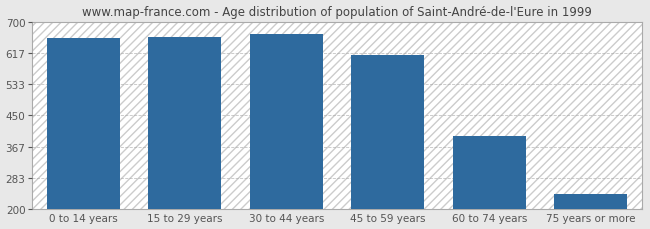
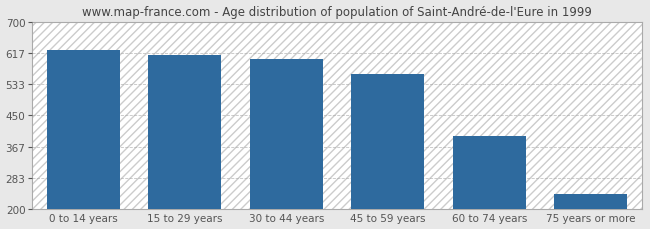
0 to 14 years: 655 -> 625
15 to 29 years: 660 -> 610
30 to 44 years: 666 -> 600
45 to 59 years: 610 -> 560
